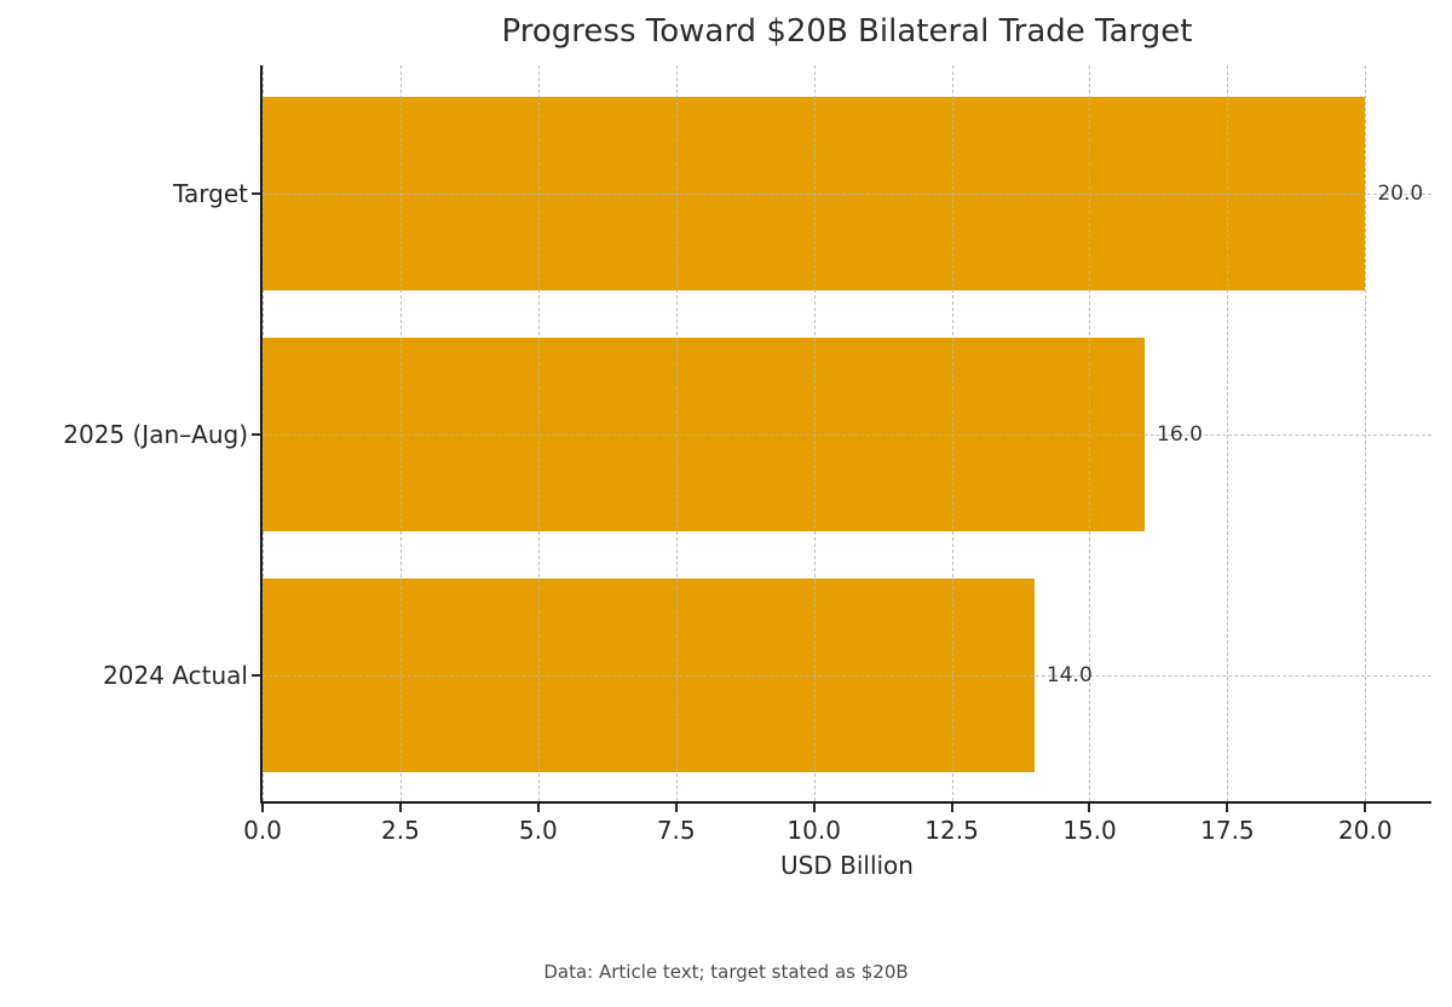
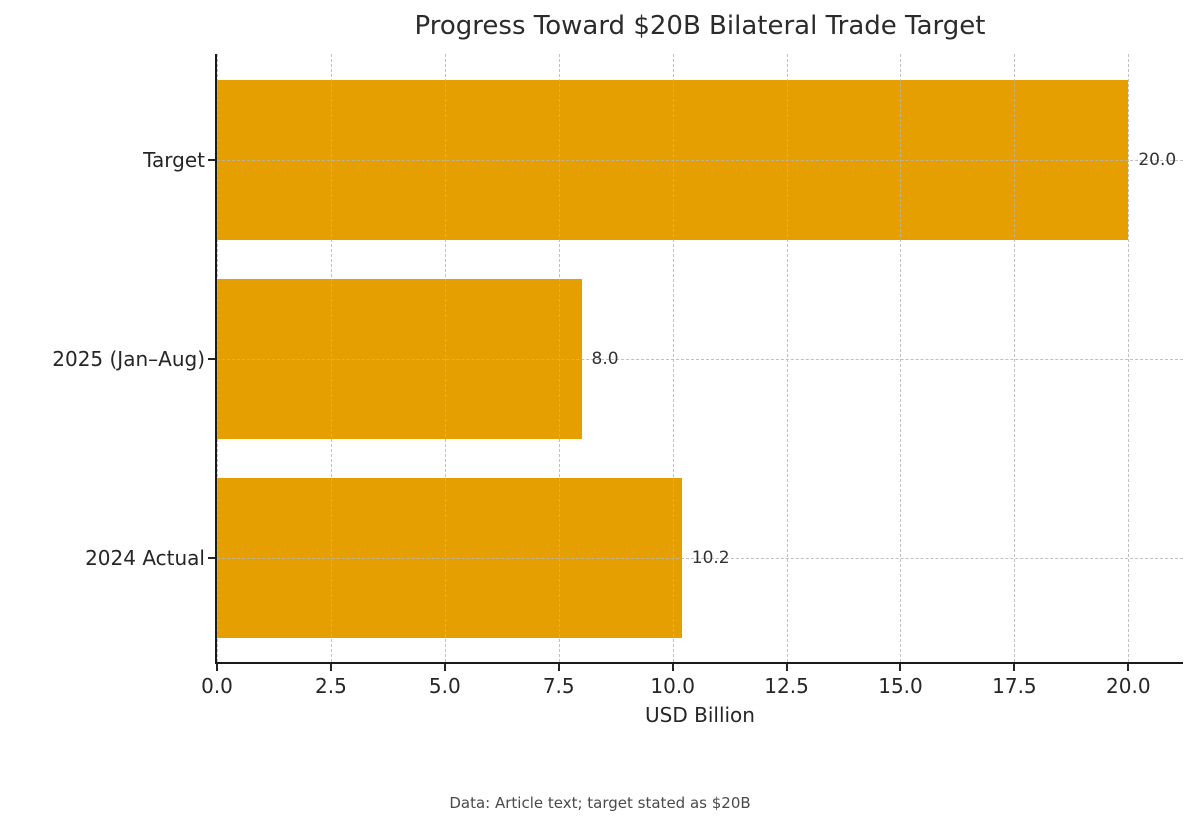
2025 (Jan–Aug): 16.0 -> 8.0
2024 Actual: 14.0 -> 10.2
